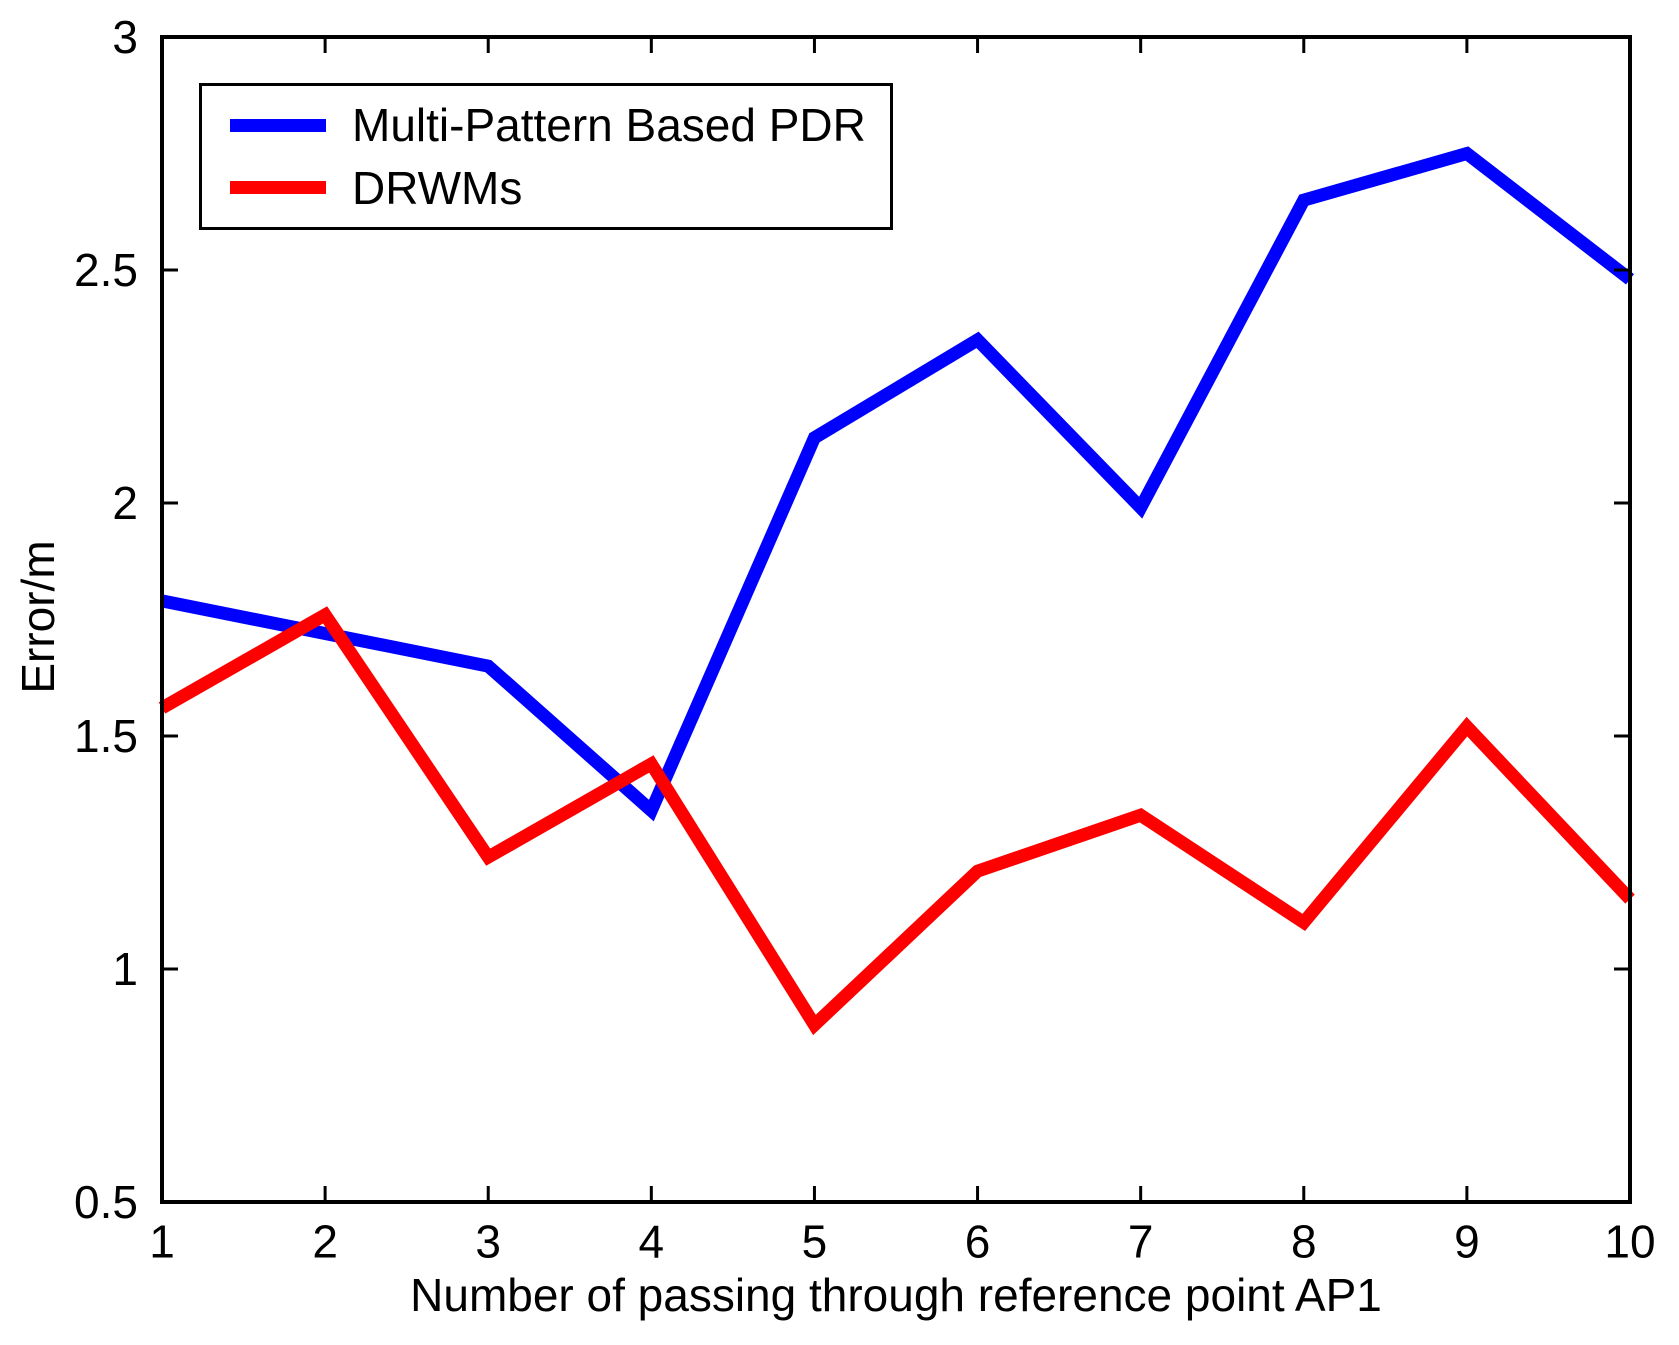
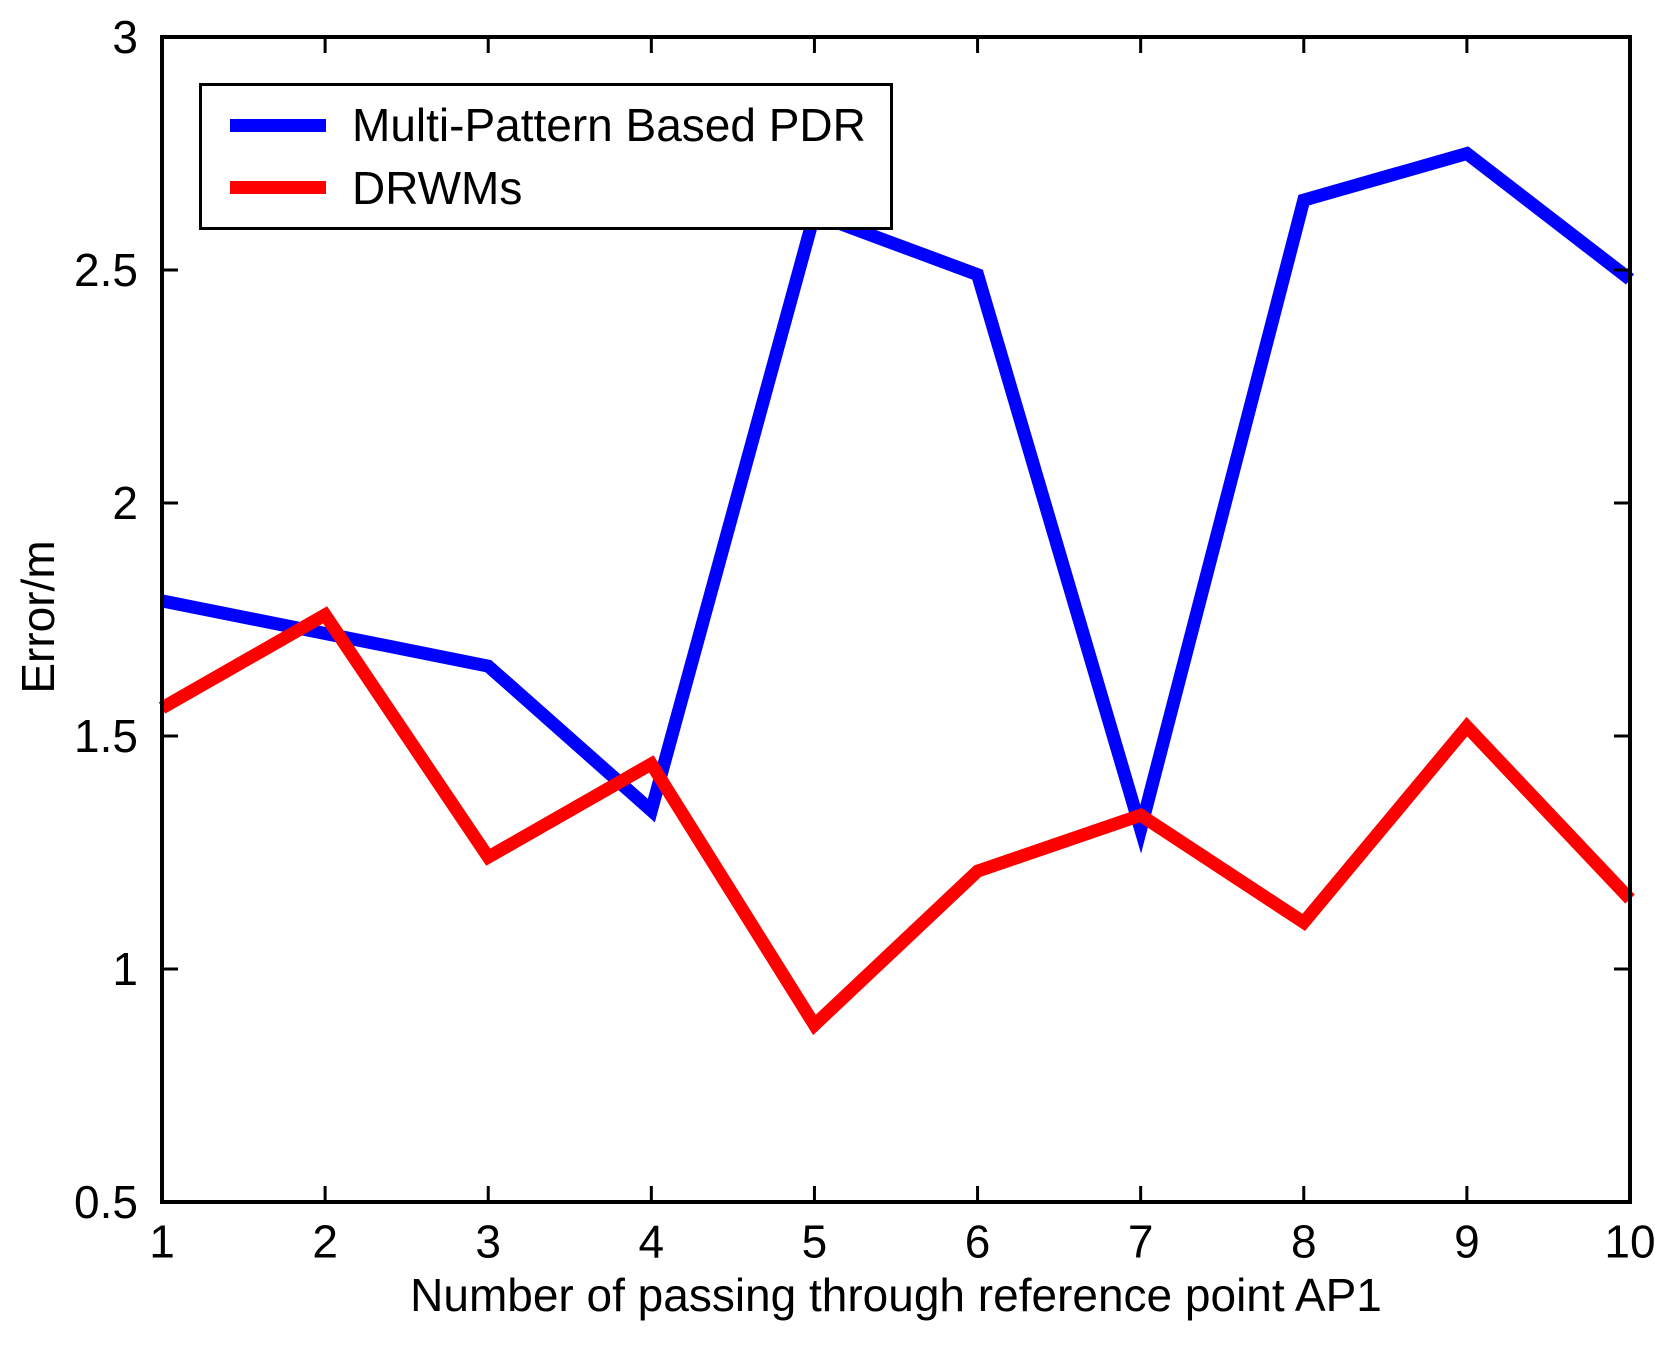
Multi-Pattern Based PDR/5: 2.14 -> 2.62
Multi-Pattern Based PDR/6: 2.35 -> 2.49
Multi-Pattern Based PDR/7: 1.99 -> 1.30
